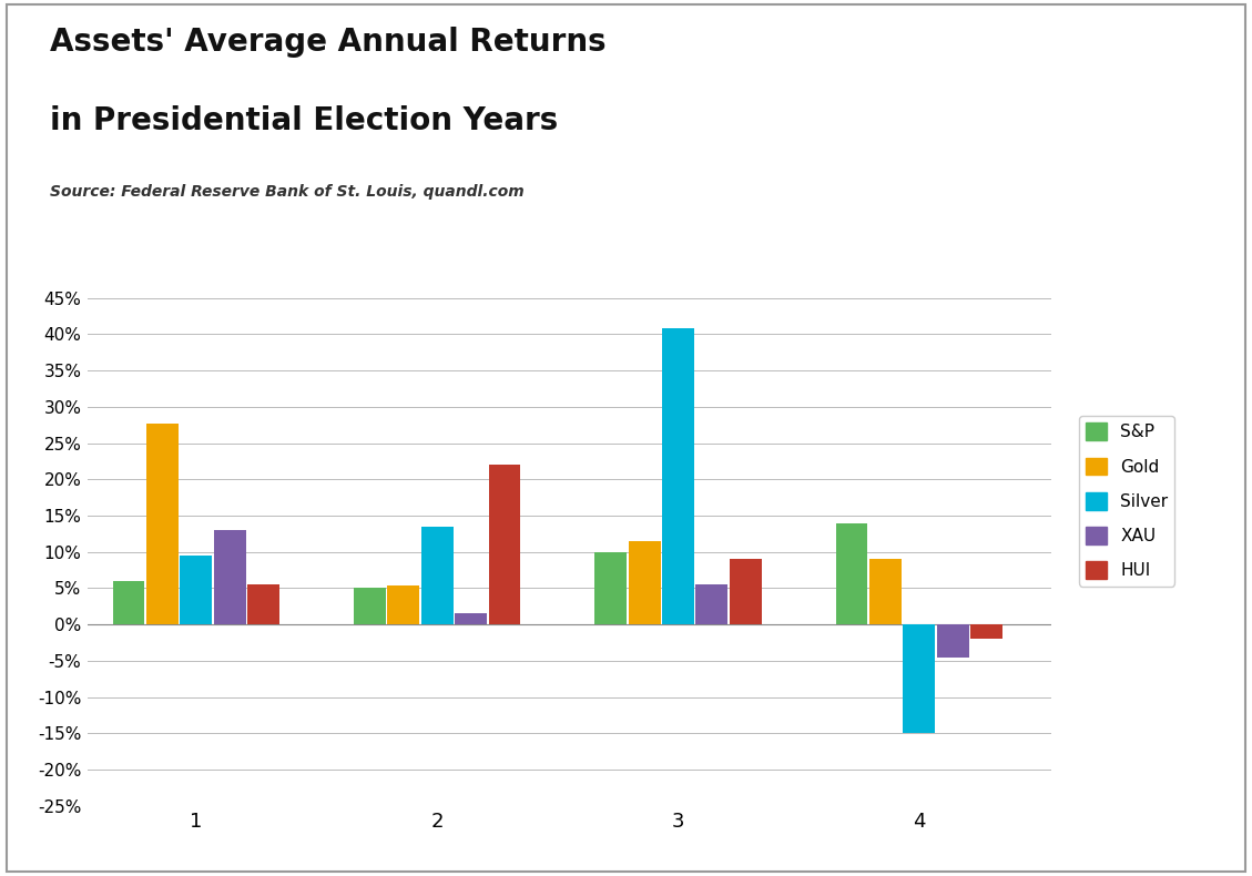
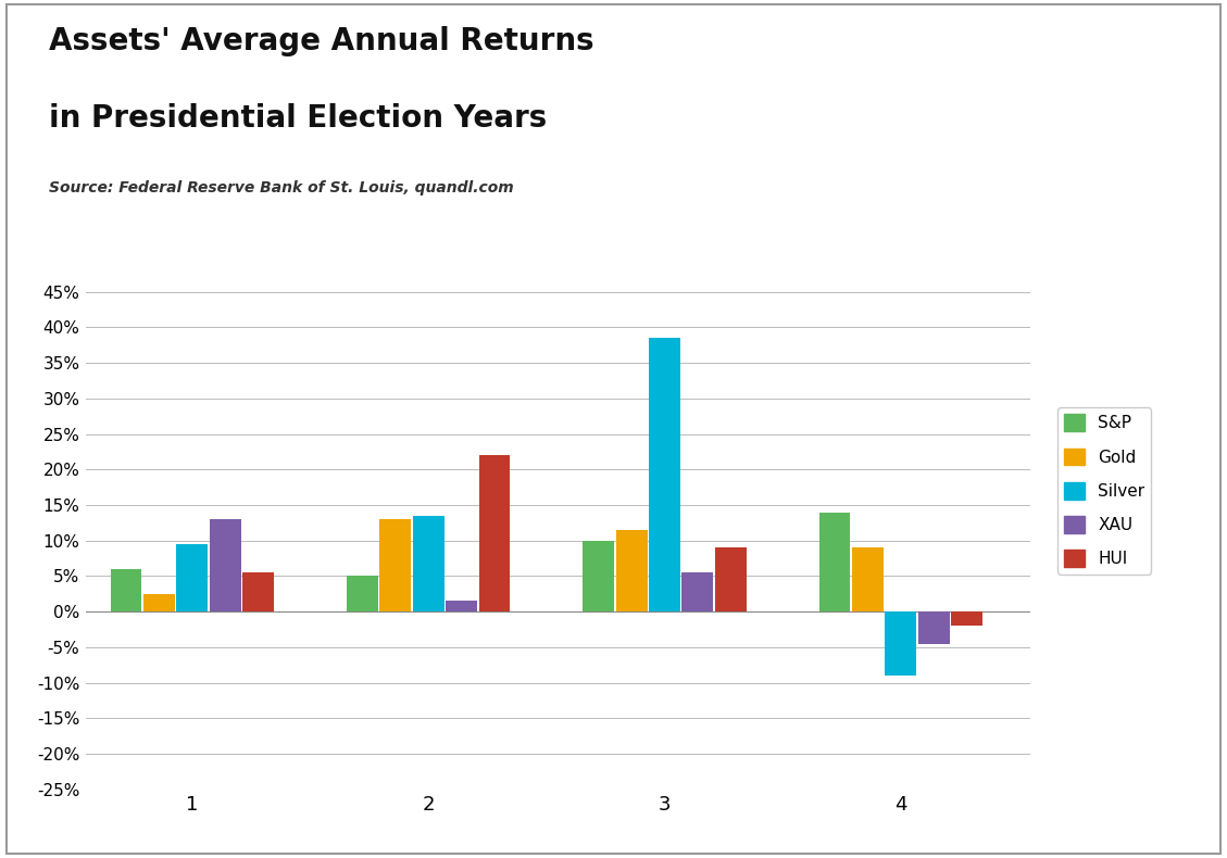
Gold/1: 27.6% -> 2.5%
Gold/2: 5.4% -> 13.0%
Silver/3: 40.8% -> 38.5%
Silver/4: -15.0% -> -9.0%
